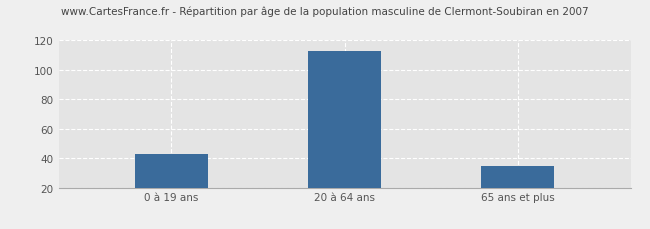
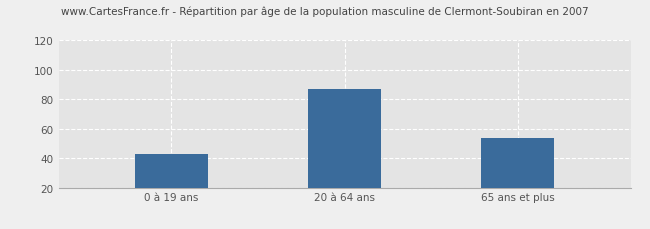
20 à 64 ans: 113 -> 87
65 ans et plus: 35 -> 54
